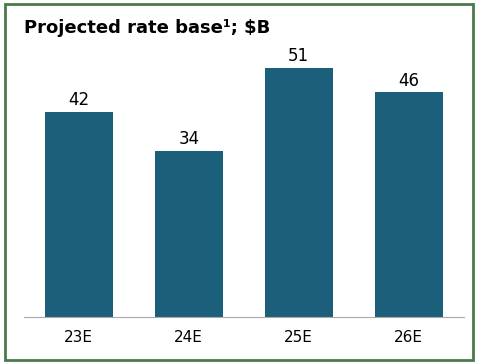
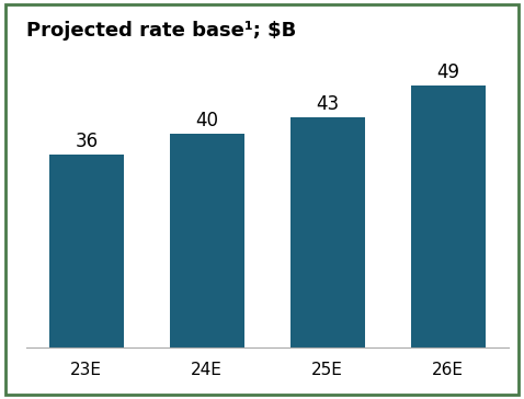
23E: 42 -> 36
24E: 34 -> 40
25E: 51 -> 43
26E: 46 -> 49
